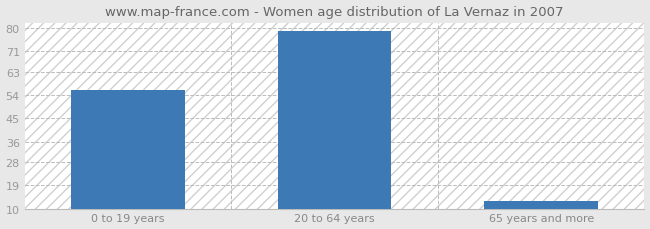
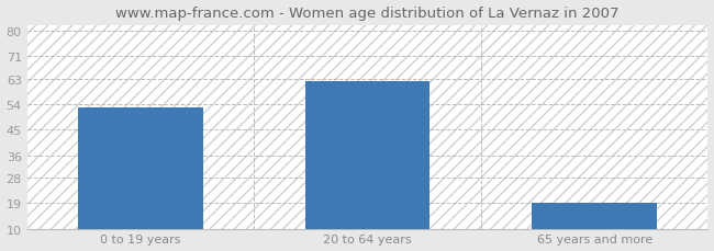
0 to 19 years: 56 -> 53
20 to 64 years: 79 -> 62
65 years and more: 13 -> 19
